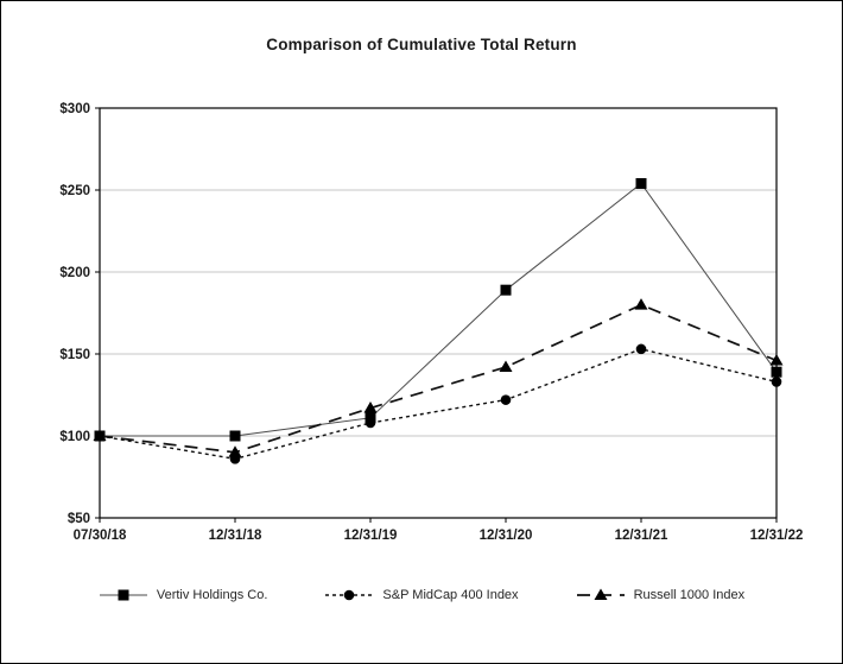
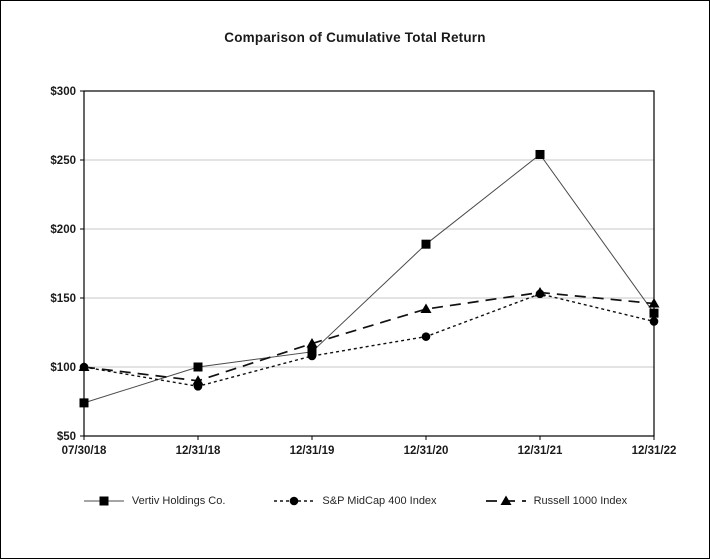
Vertiv Holdings Co./07/30/18: $100 -> $74
Russell 1000 Index/12/31/21: $180 -> $154
